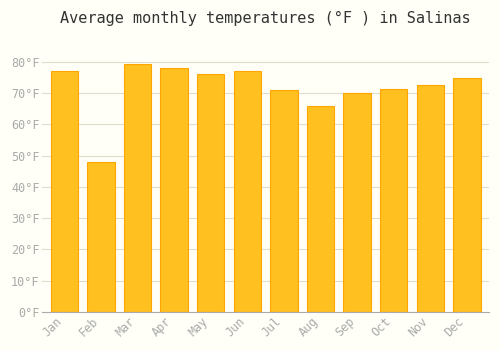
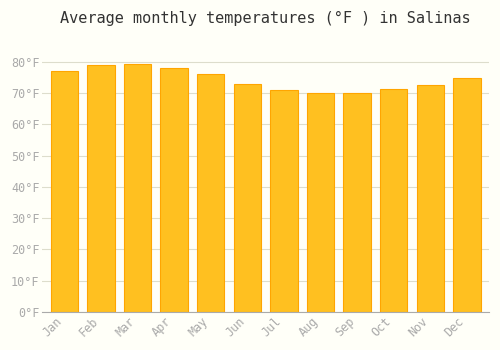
Feb: 48.0°F -> 79.0°F
Jun: 77.0°F -> 73.0°F
Aug: 66.0°F -> 70.0°F
